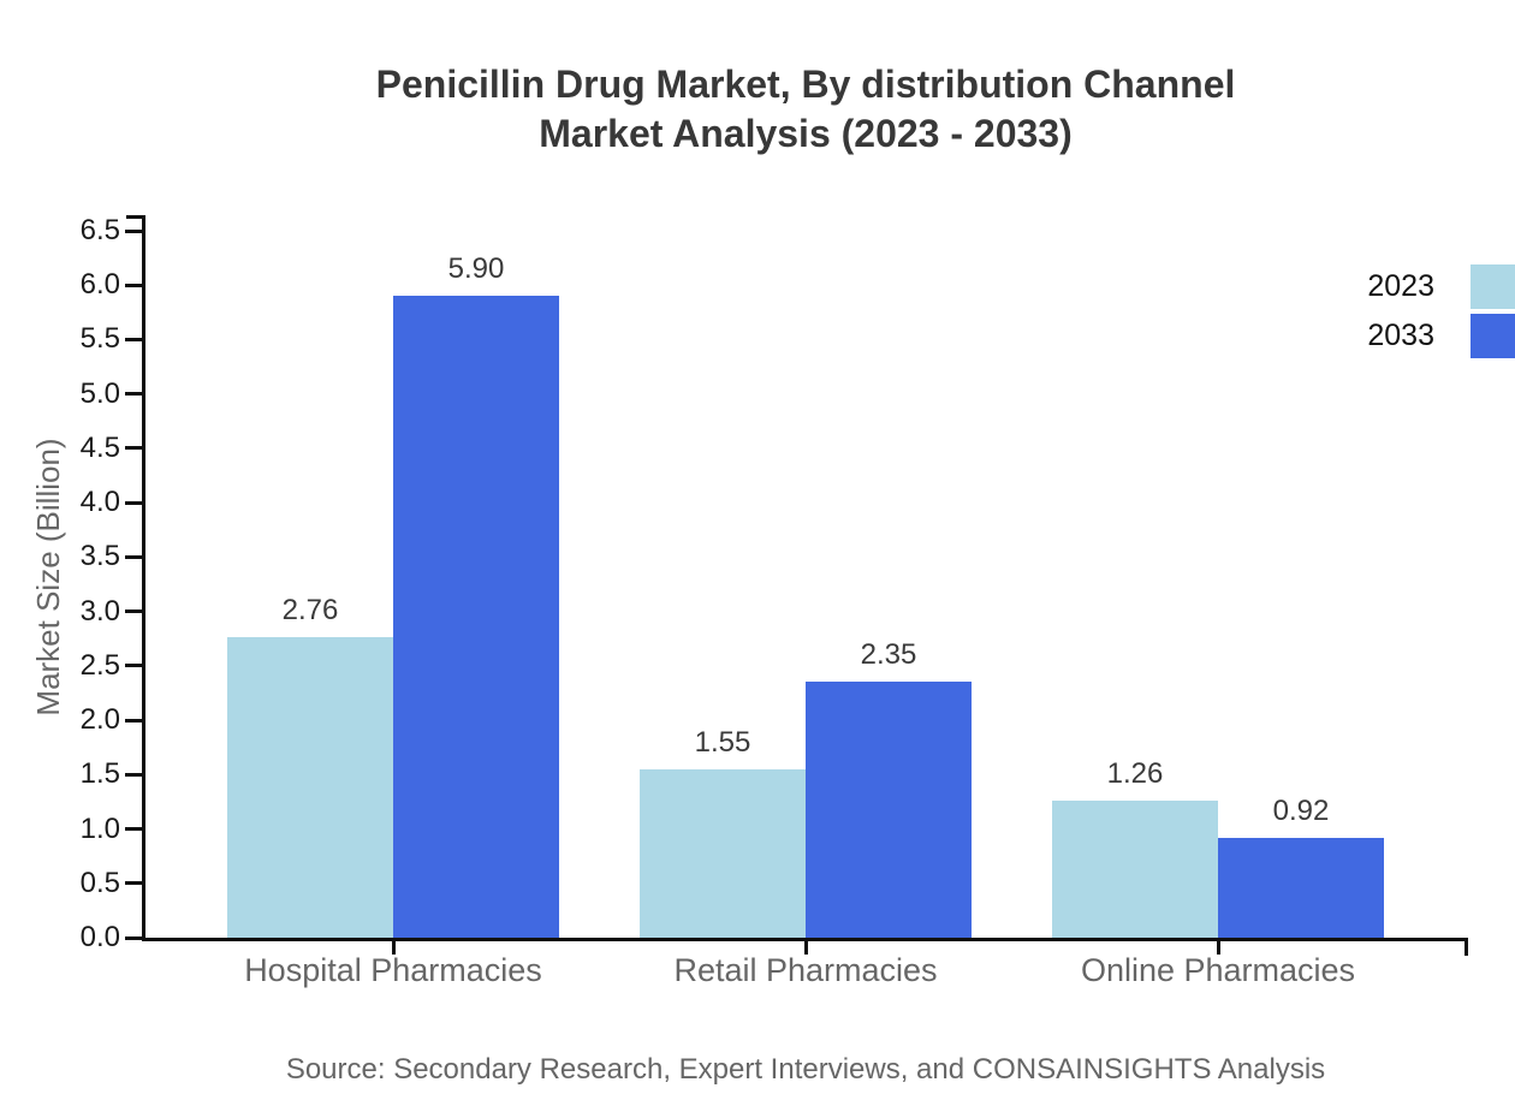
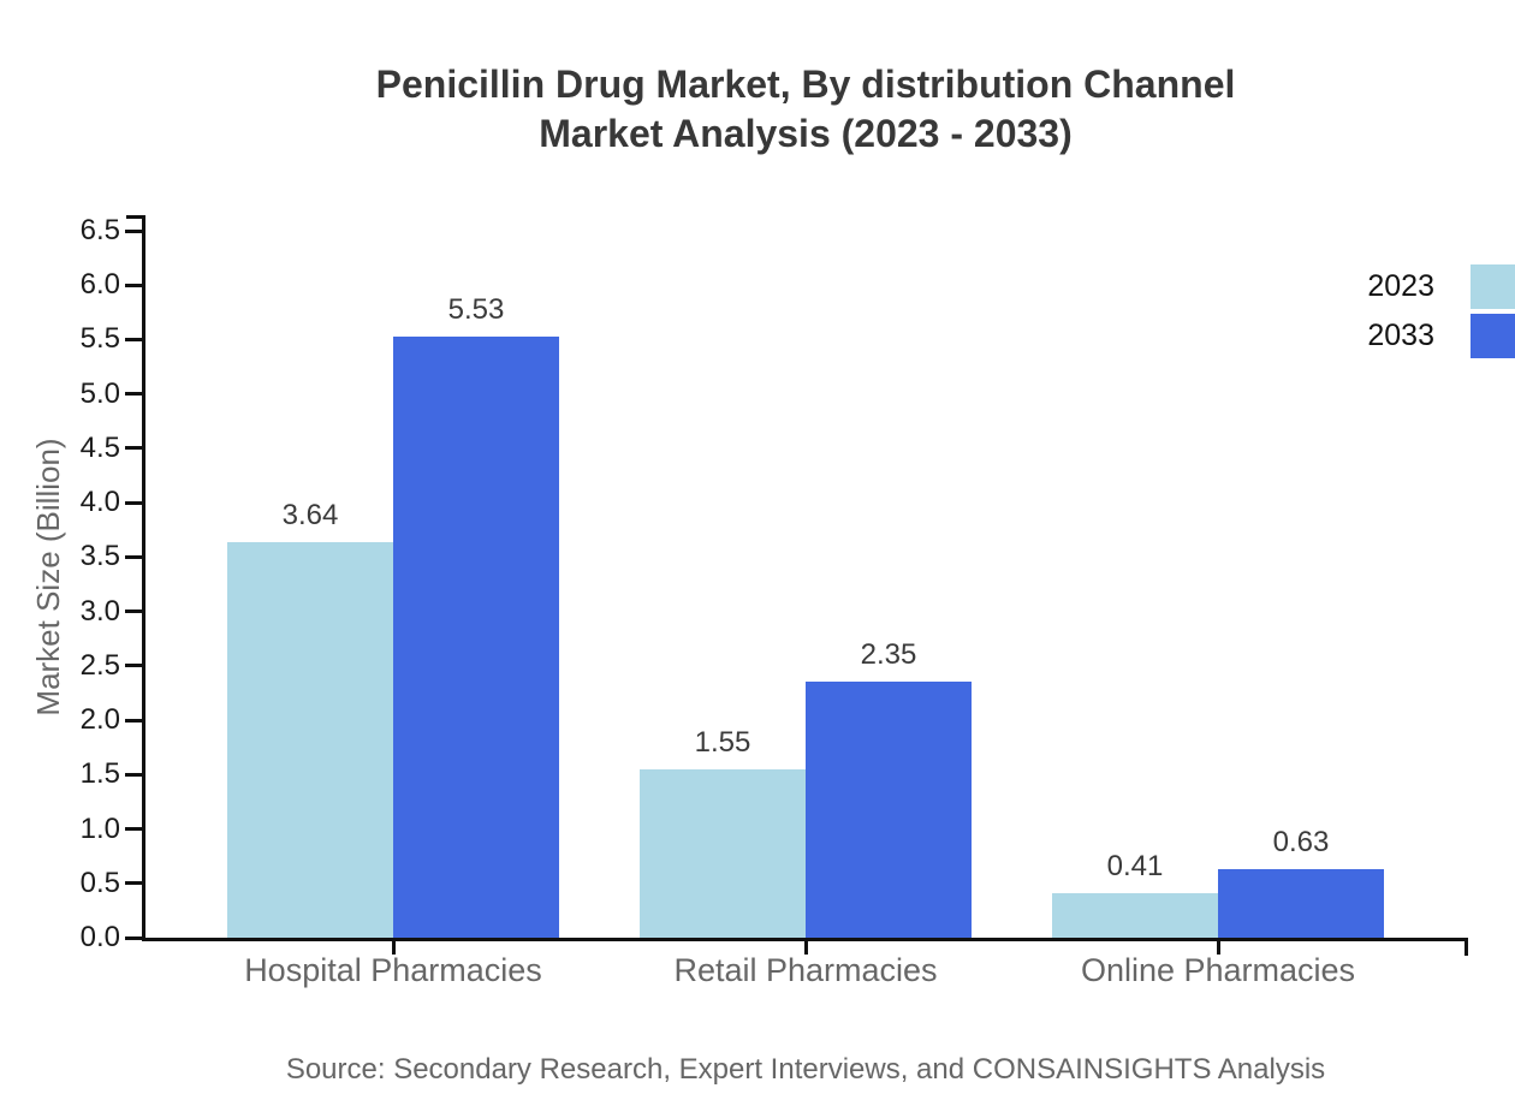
2023/Hospital Pharmacies: 2.76 -> 3.64
2033/Hospital Pharmacies: 5.90 -> 5.53
2023/Online Pharmacies: 1.26 -> 0.41
2033/Online Pharmacies: 0.92 -> 0.63
